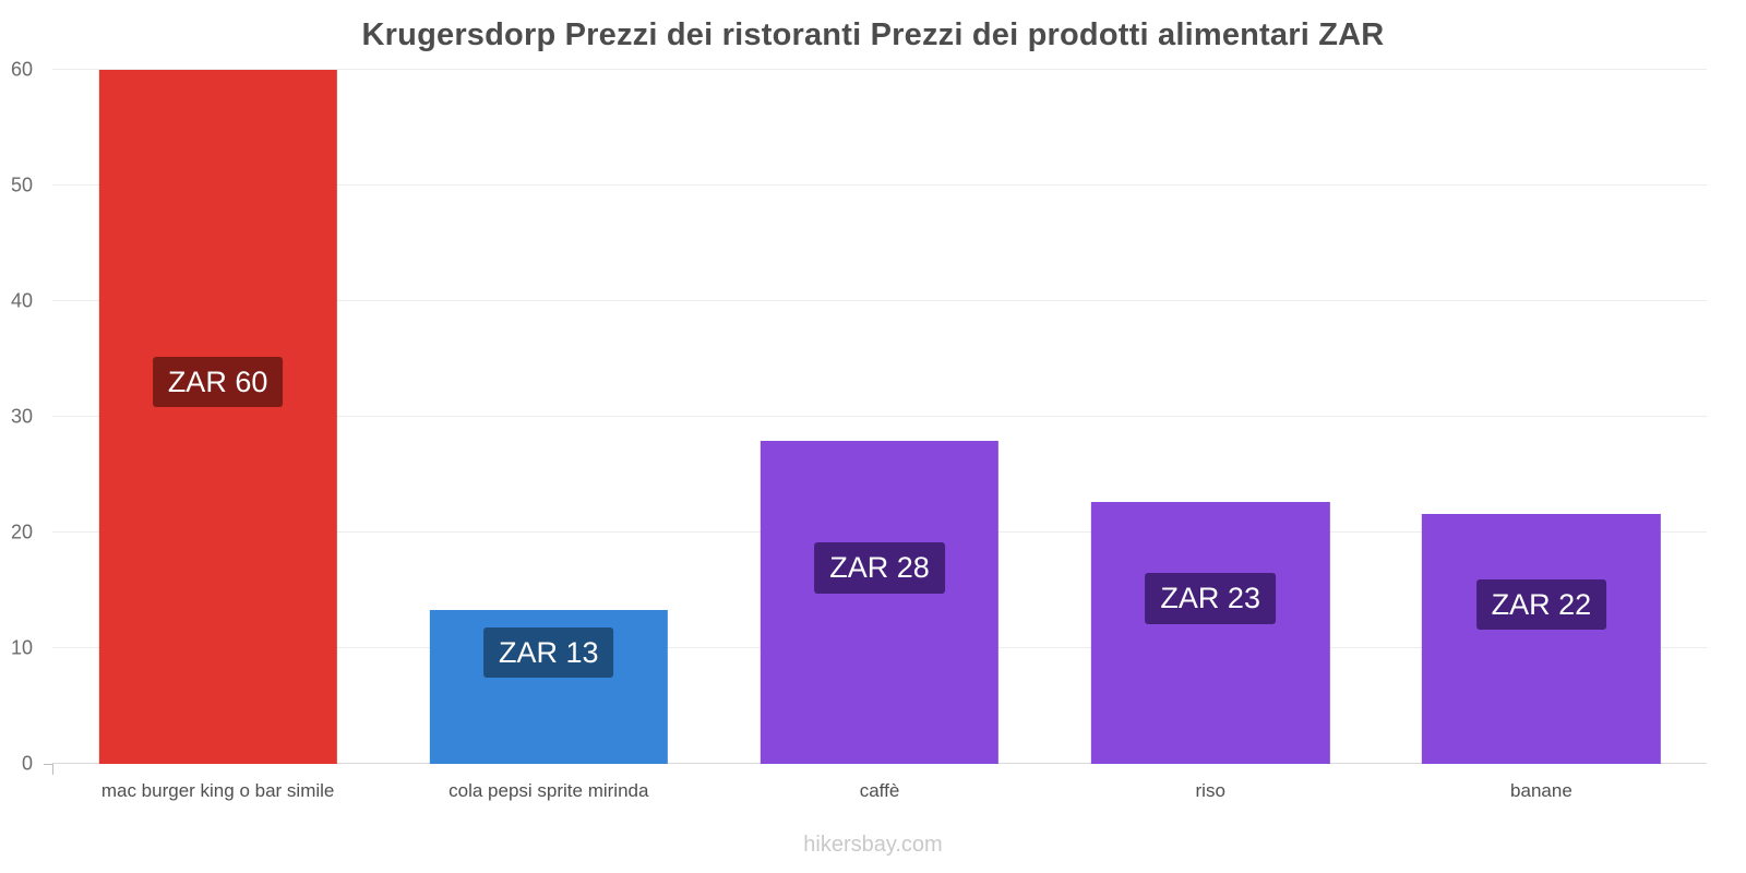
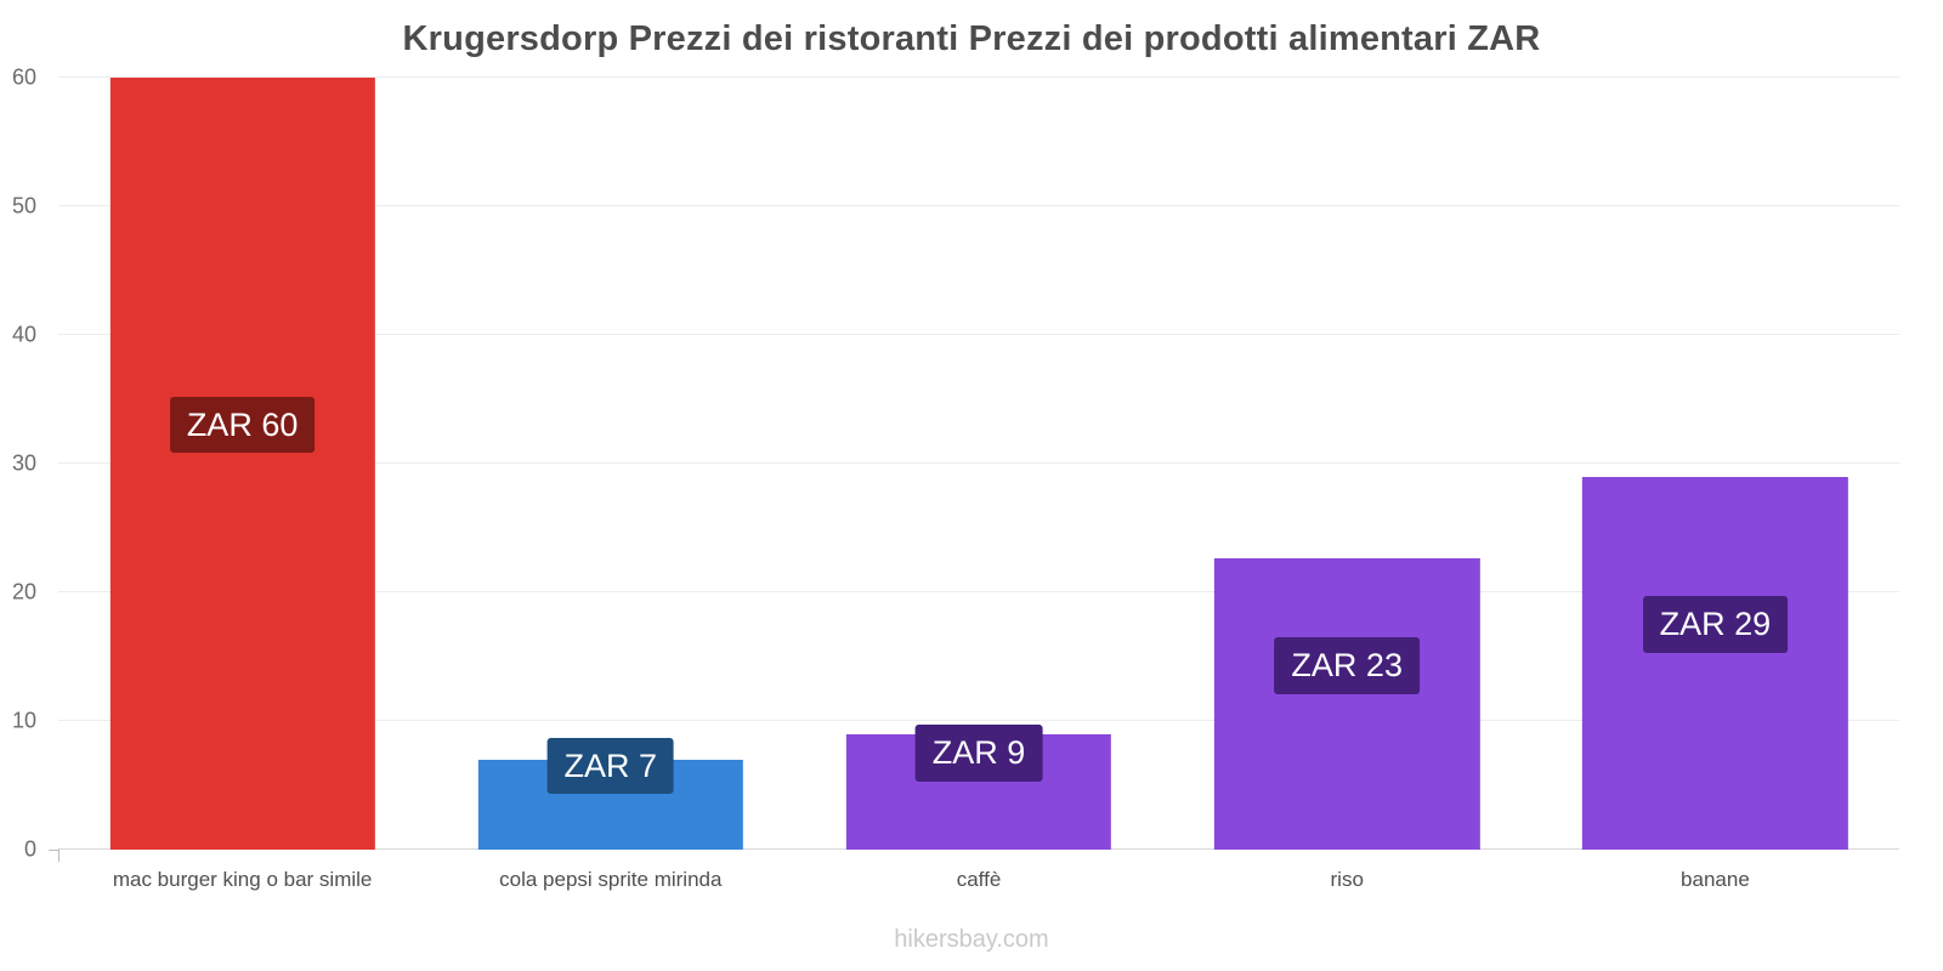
cola pepsi sprite mirinda: 13 -> 7
caffè: 28 -> 9
banane: 22 -> 29
